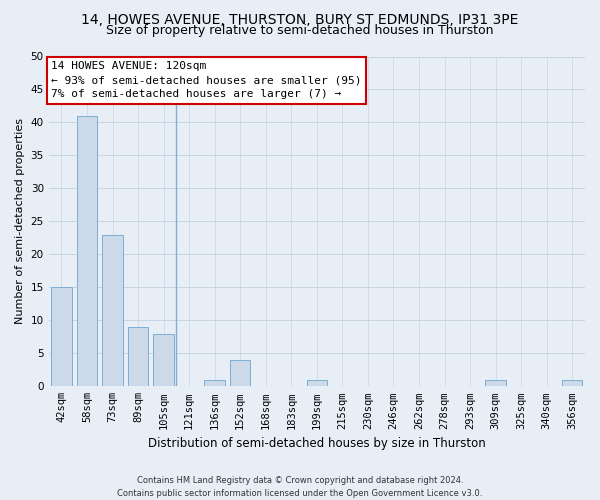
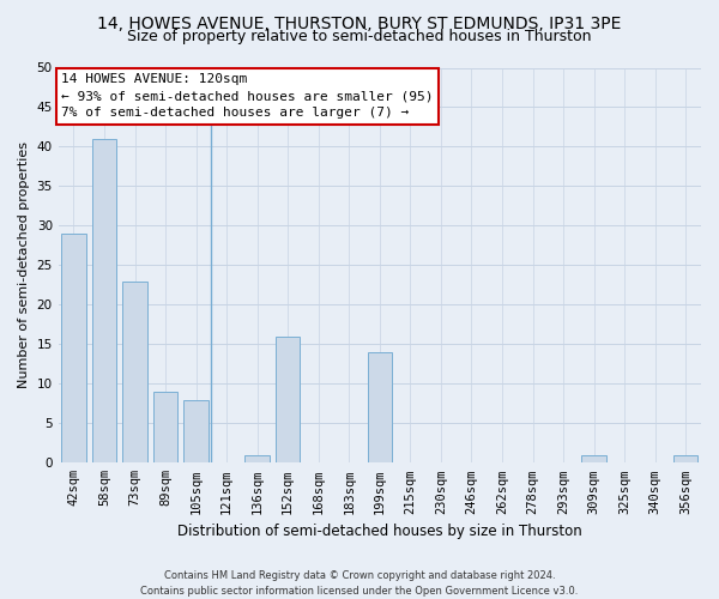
42sqm: 15 -> 29
152sqm: 4 -> 16
199sqm: 1 -> 14
